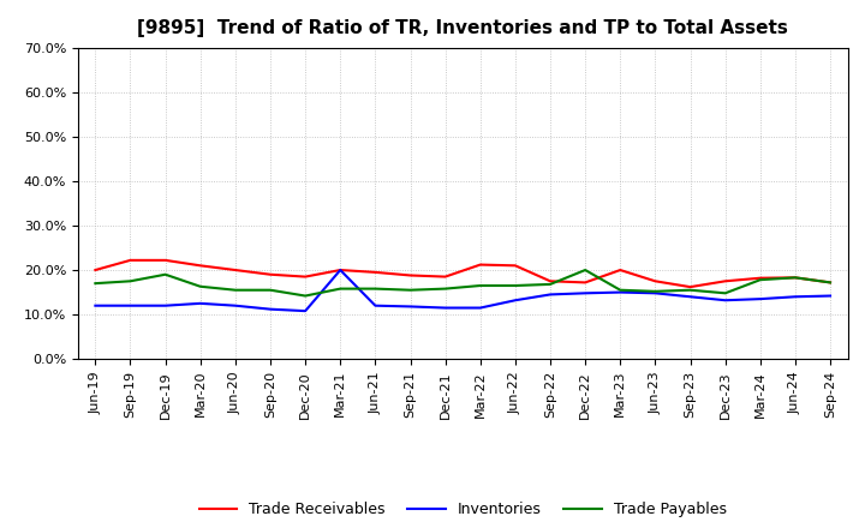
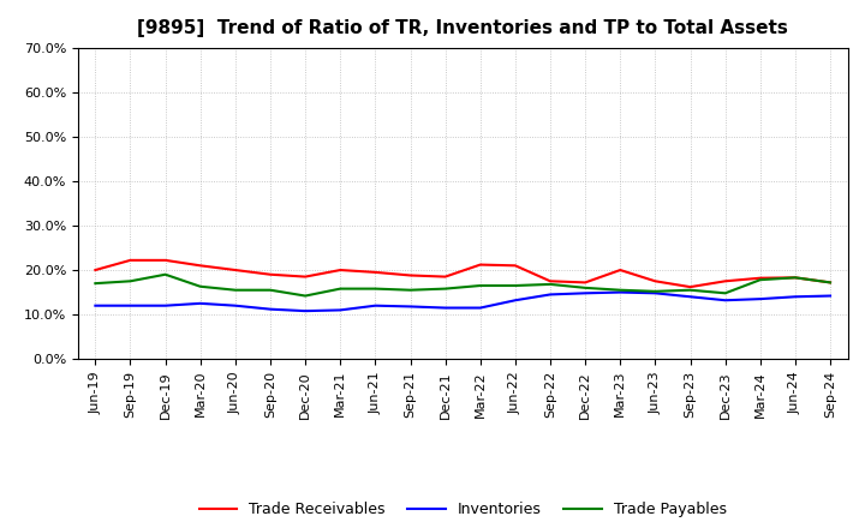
Inventories/Mar-21: 20.0% -> 11.0%
Trade Payables/Dec-22: 20.0% -> 16.0%
